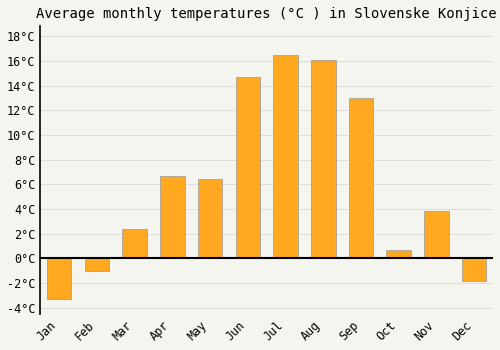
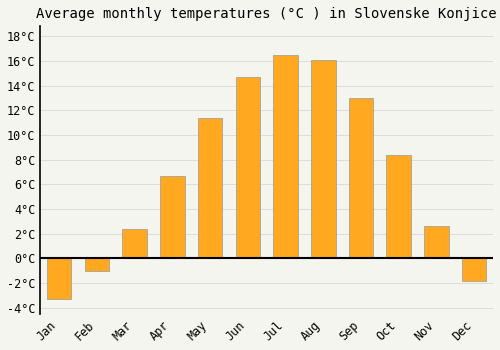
May: 6.4°C -> 11.4°C
Oct: 0.7°C -> 8.4°C
Nov: 3.8°C -> 2.6°C
